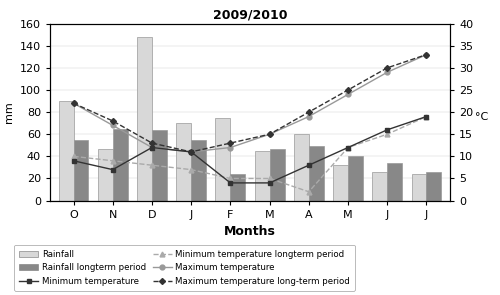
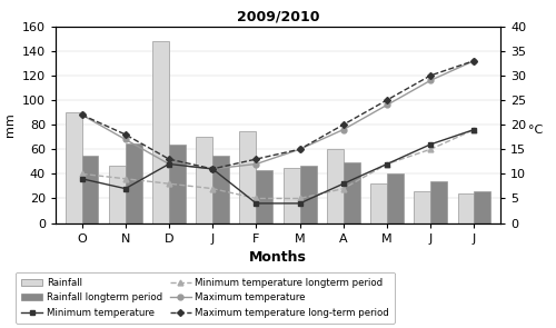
Rainfall longterm period/F: 24 -> 43
Minimum temperature longterm period/A: 2 -> 7
